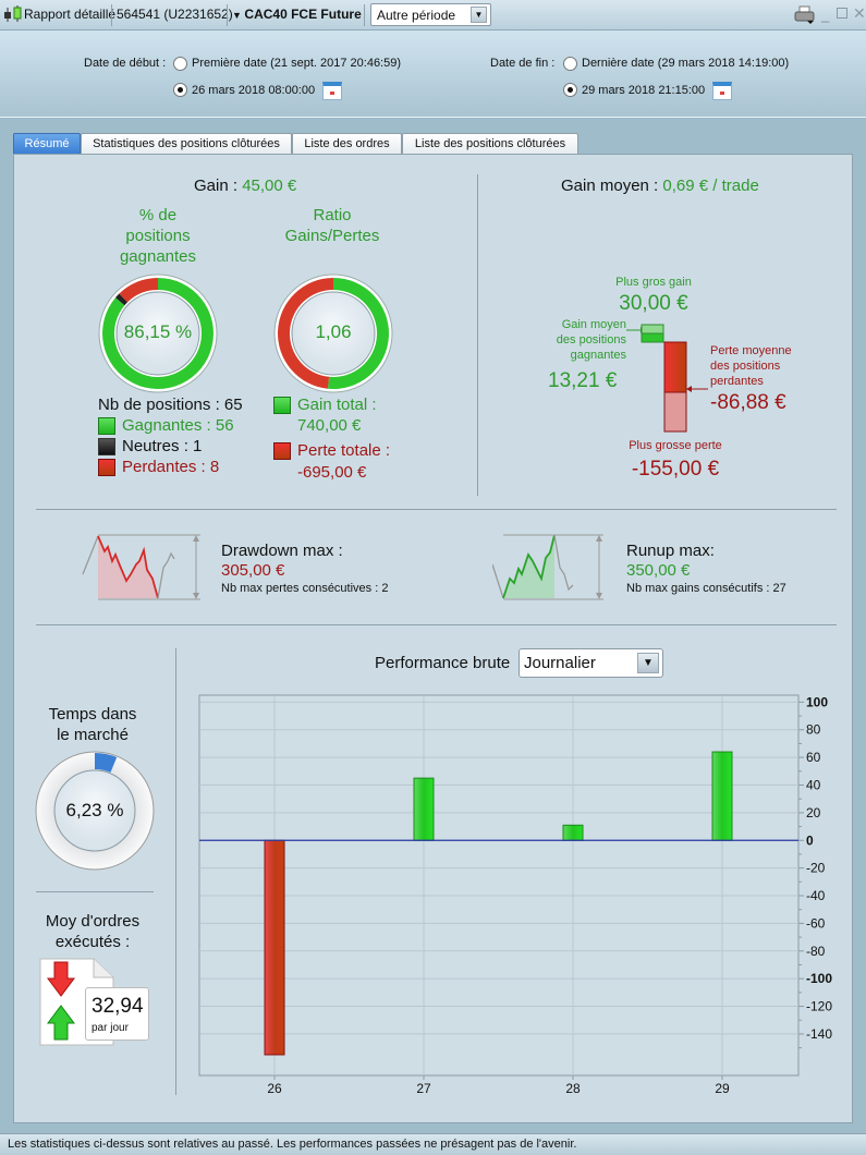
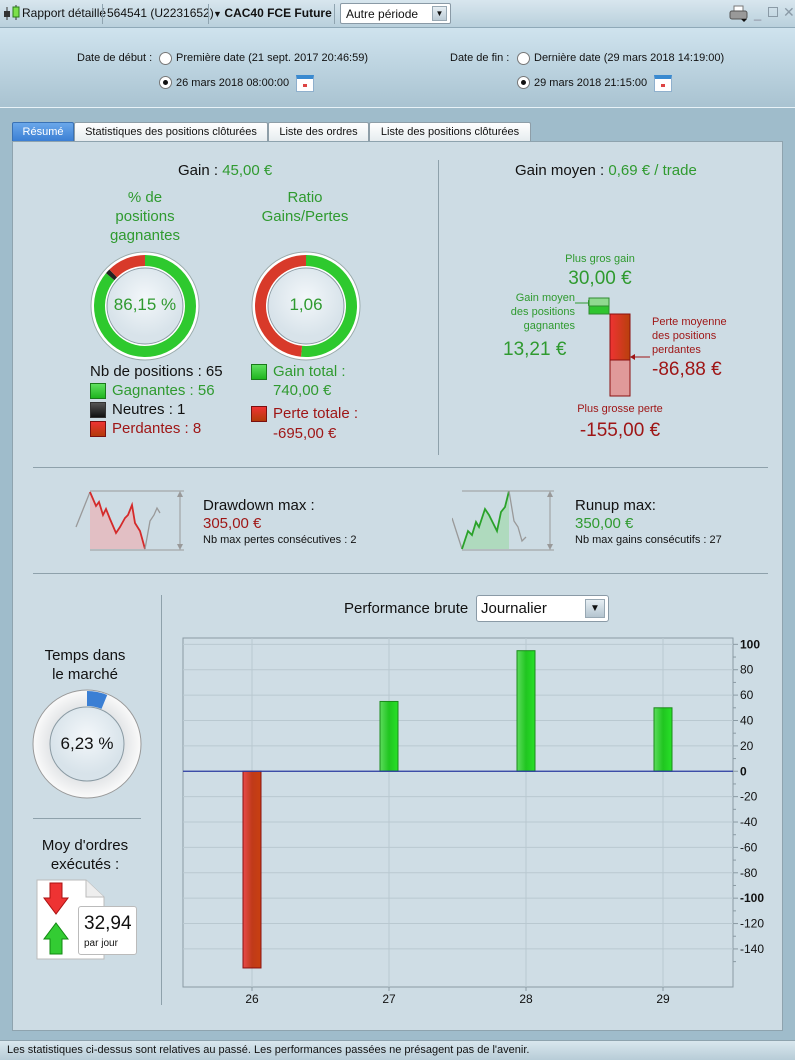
27: 45 -> 55
28: 11 -> 95
29: 64 -> 50
